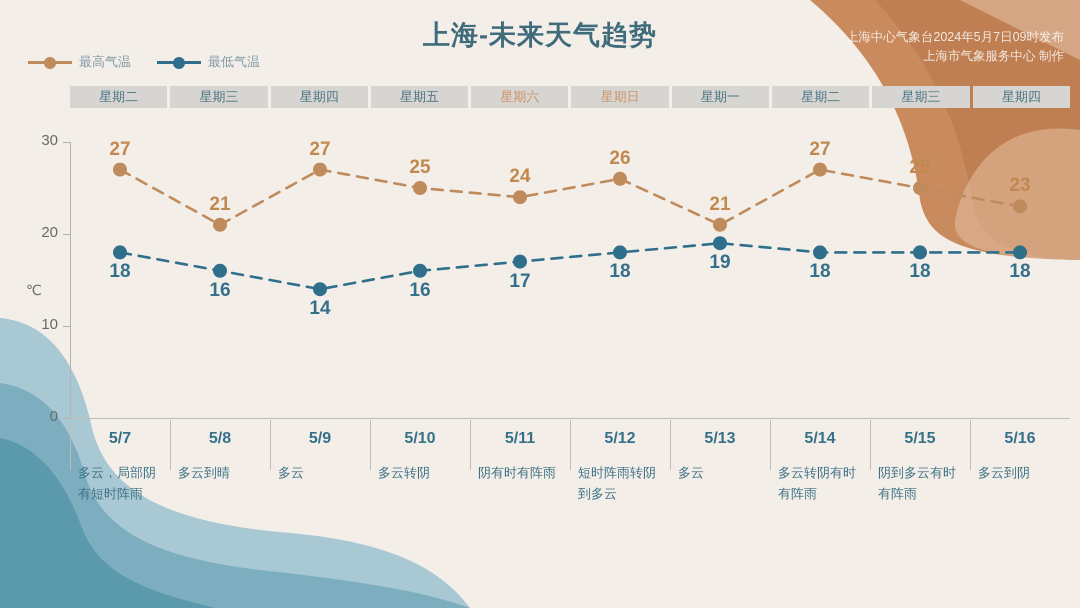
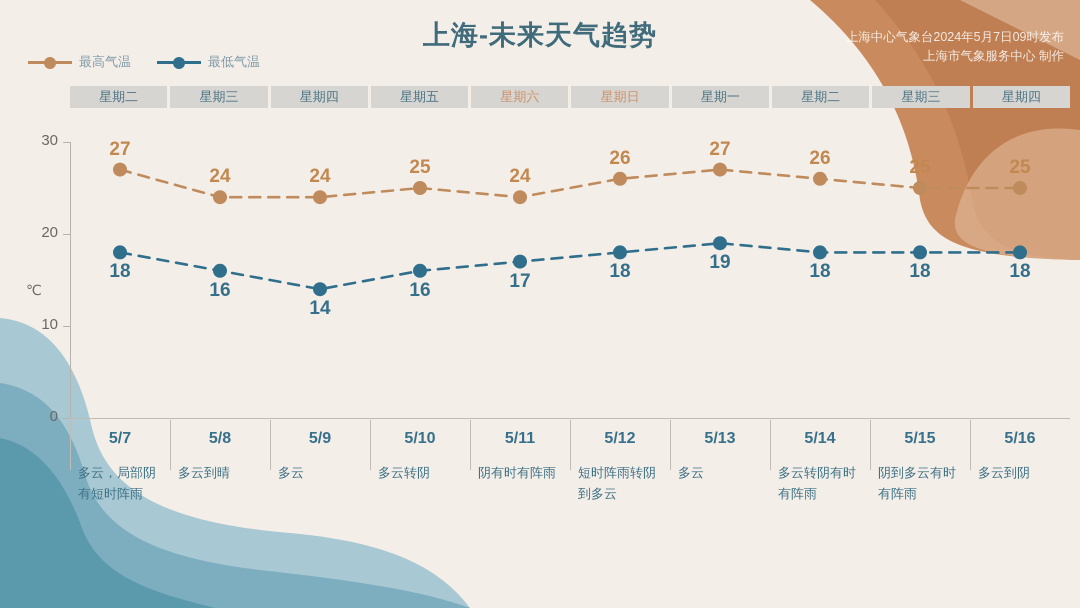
最高气温/5/8: 21 -> 24
最高气温/5/9: 27 -> 24
最高气温/5/13: 21 -> 27
最高气温/5/14: 27 -> 26
最高气温/5/16: 23 -> 25
